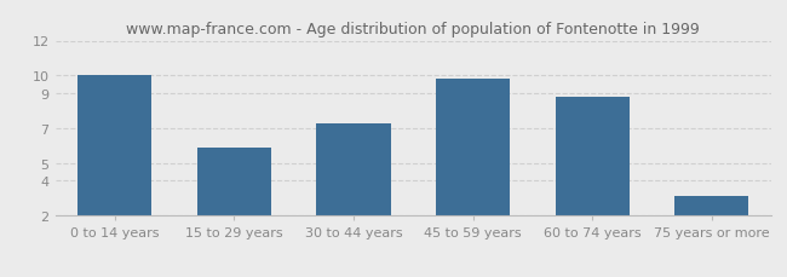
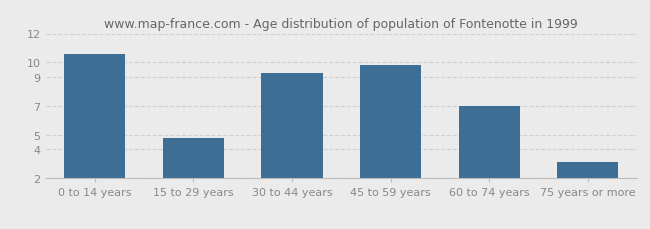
0 to 14 years: 10.0 -> 10.6
15 to 29 years: 5.9 -> 4.8
30 to 44 years: 7.3 -> 9.2
60 to 74 years: 8.8 -> 7.0
